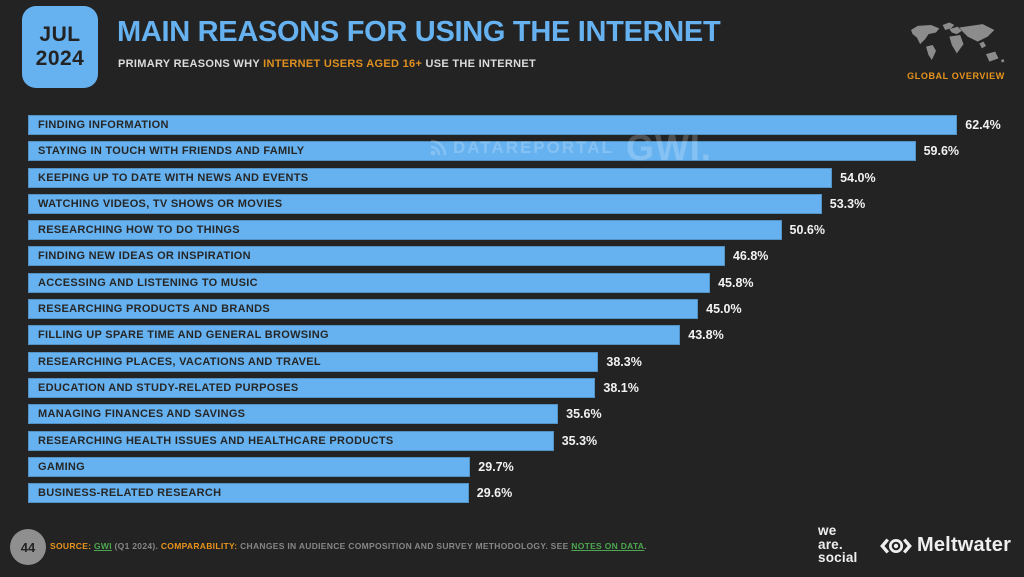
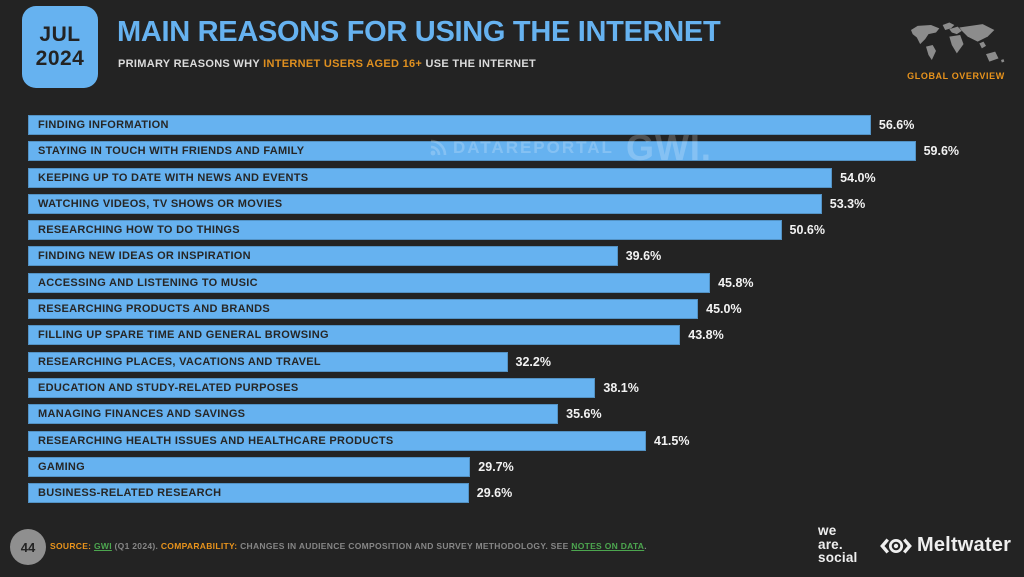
FINDING INFORMATION: 62.4% -> 56.6%
FINDING NEW IDEAS OR INSPIRATION: 46.8% -> 39.6%
RESEARCHING PLACES, VACATIONS AND TRAVEL: 38.3% -> 32.2%
RESEARCHING HEALTH ISSUES AND HEALTHCARE PRODUCTS: 35.3% -> 41.5%
